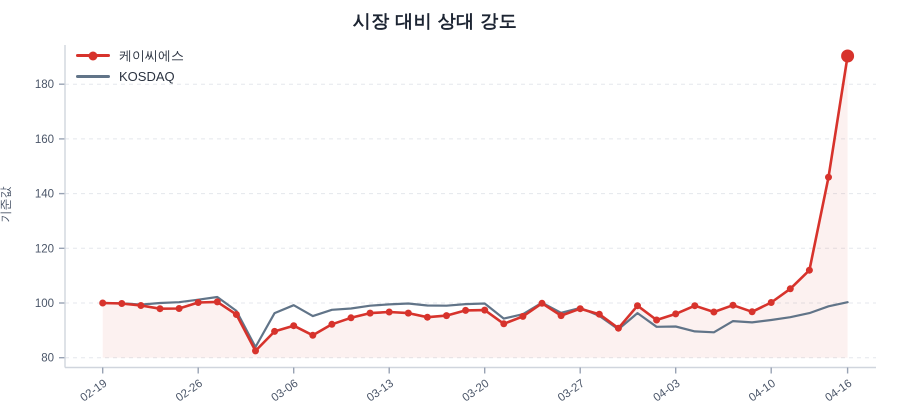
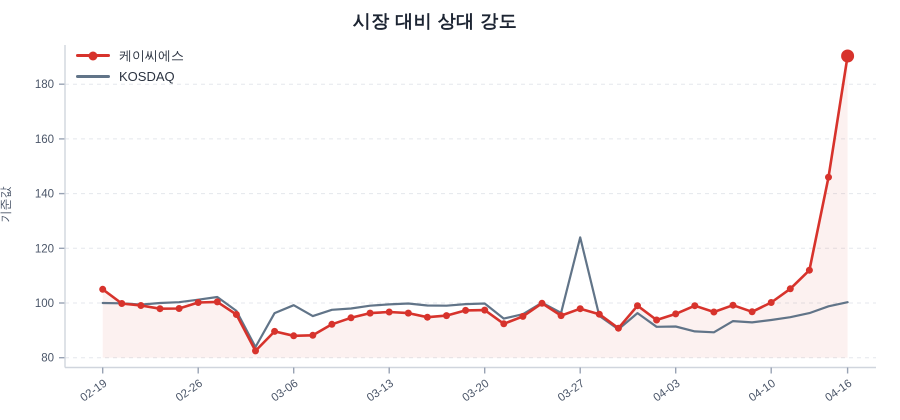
케이씨에스/02-19: 100 -> 105
케이씨에스/03-06: 92 -> 88
KOSDAQ/03-27: 98 -> 124
